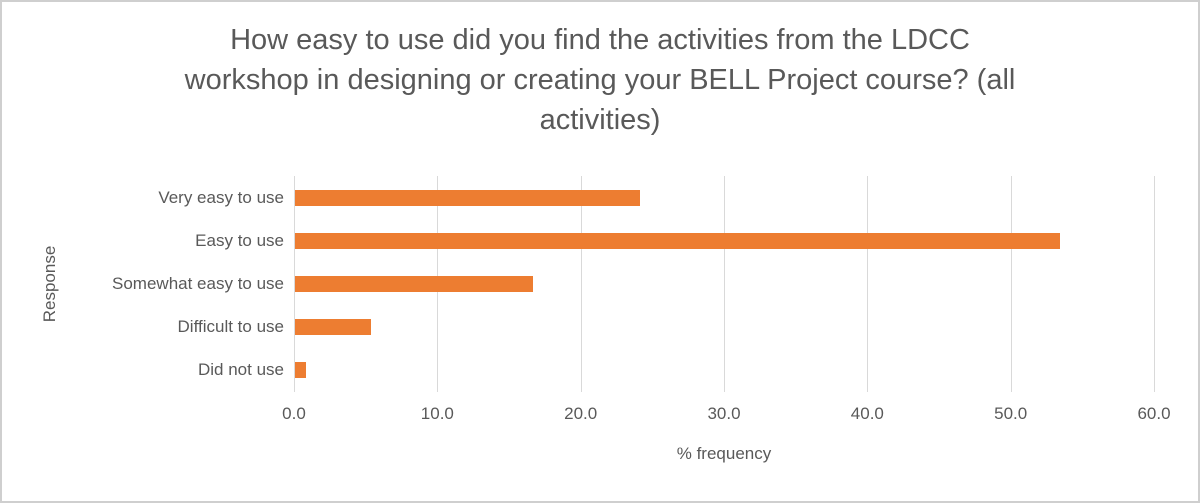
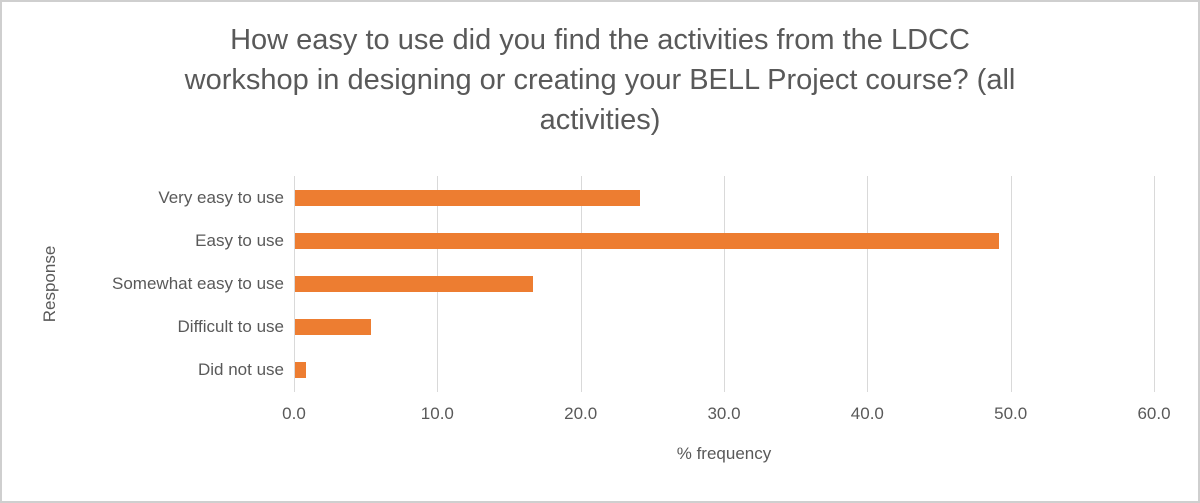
Easy to use: 53.4 -> 49.1
